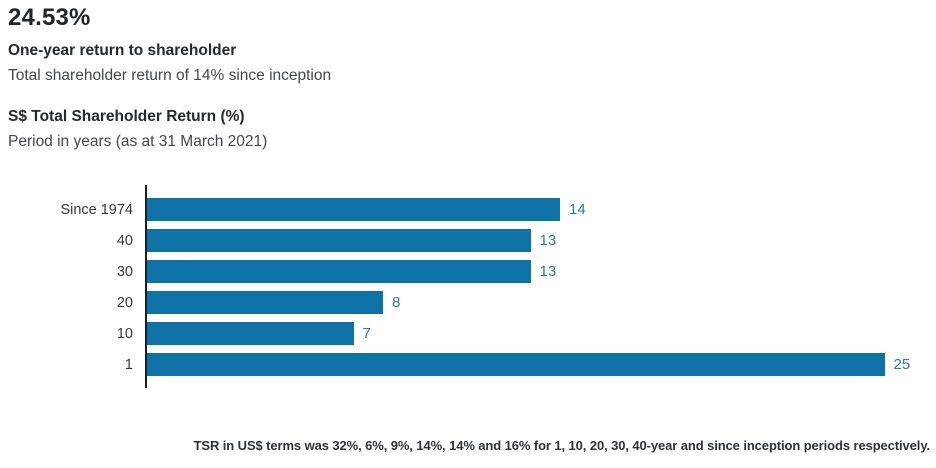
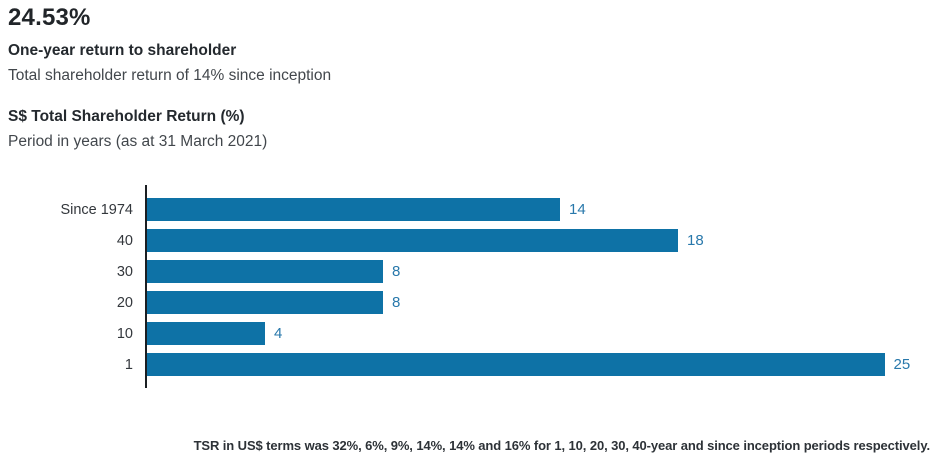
40: 13 -> 18
30: 13 -> 8
10: 7 -> 4
